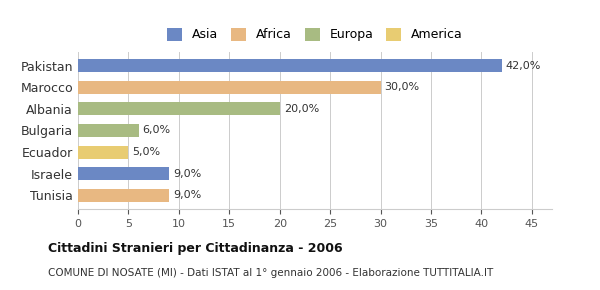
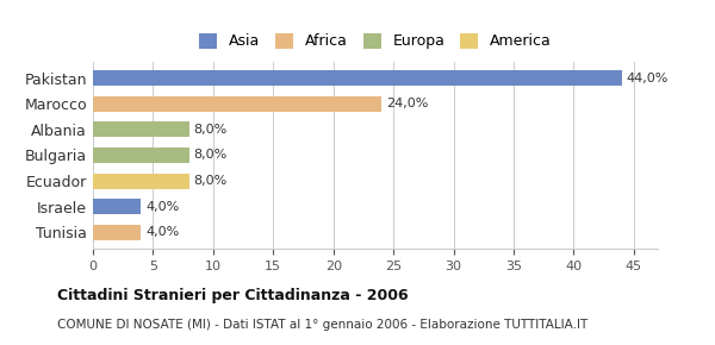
Pakistan: 42,0% -> 44,0%
Marocco: 30,0% -> 24,0%
Albania: 20,0% -> 8,0%
Bulgaria: 6,0% -> 8,0%
Ecuador: 5,0% -> 8,0%
Israele: 9,0% -> 4,0%
Tunisia: 9,0% -> 4,0%
